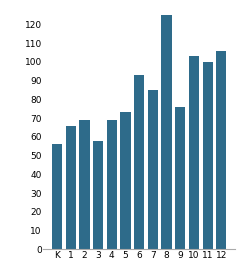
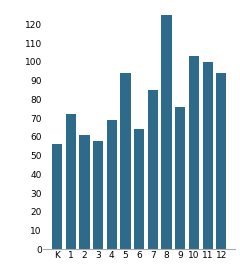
1: 66 -> 72
2: 69 -> 61
5: 73 -> 94
6: 93 -> 64
12: 106 -> 94
